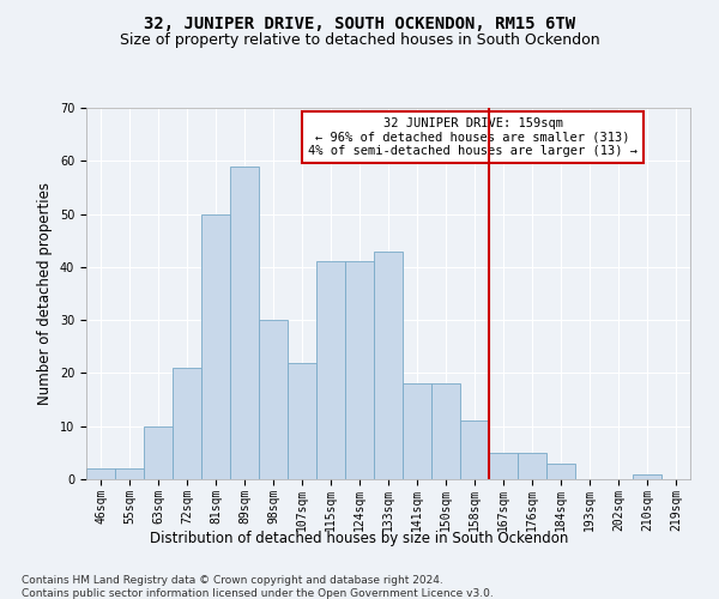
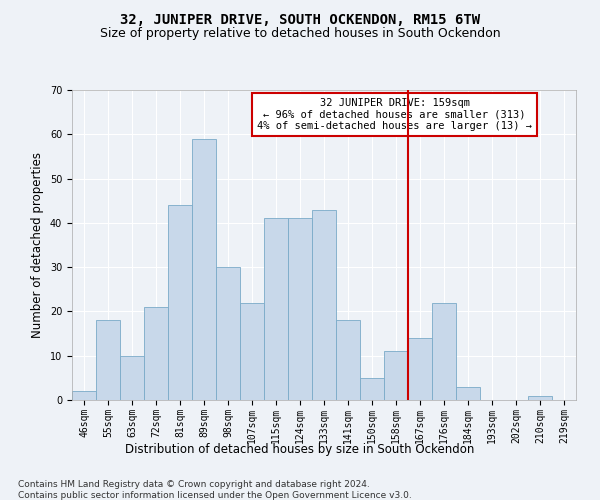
55sqm: 2 -> 18
81sqm: 50 -> 44
150sqm: 18 -> 5
167sqm: 5 -> 14
176sqm: 5 -> 22
